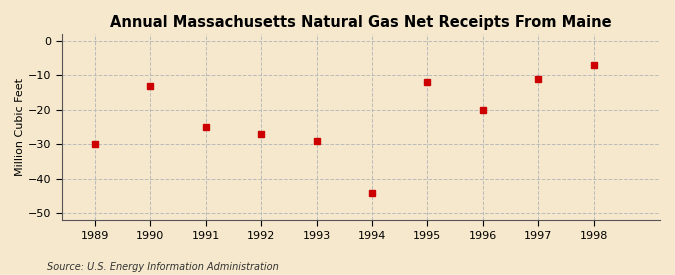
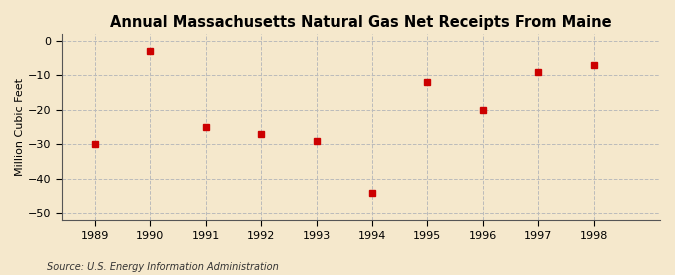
1990: -13 -> -3
1997: -11 -> -9
